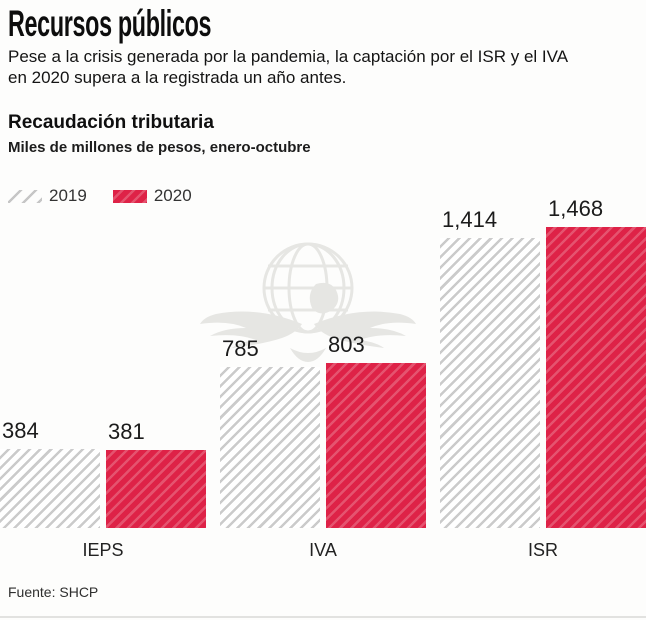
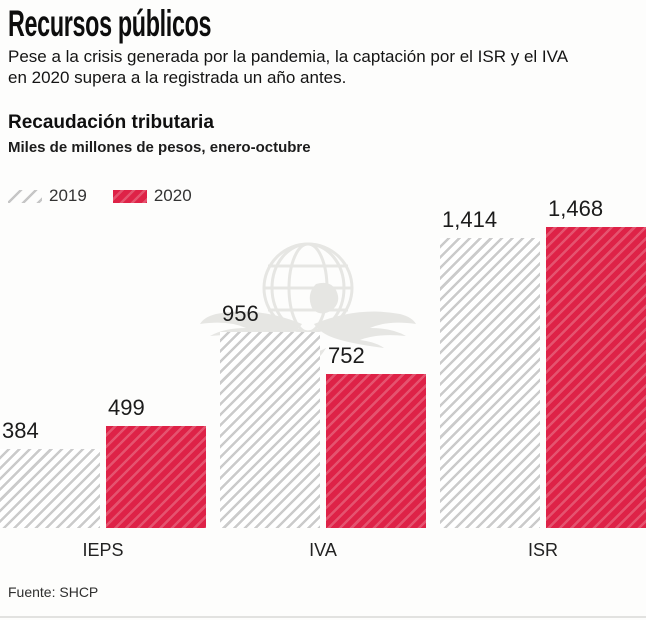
2020/IEPS: 381 -> 499
2019/IVA: 785 -> 956
2020/IVA: 803 -> 752
